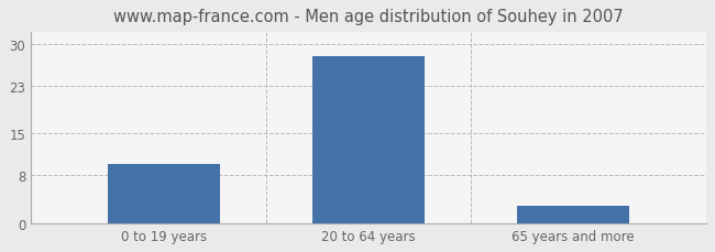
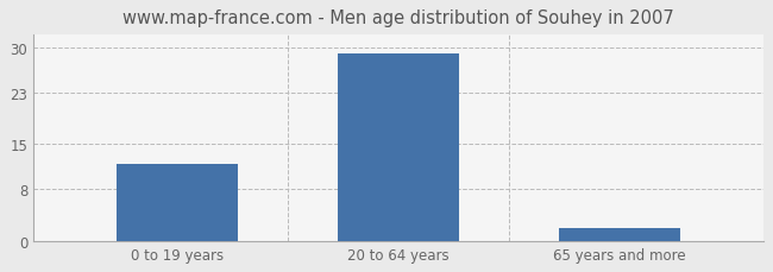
0 to 19 years: 10 -> 12
20 to 64 years: 28 -> 29
65 years and more: 3 -> 2
